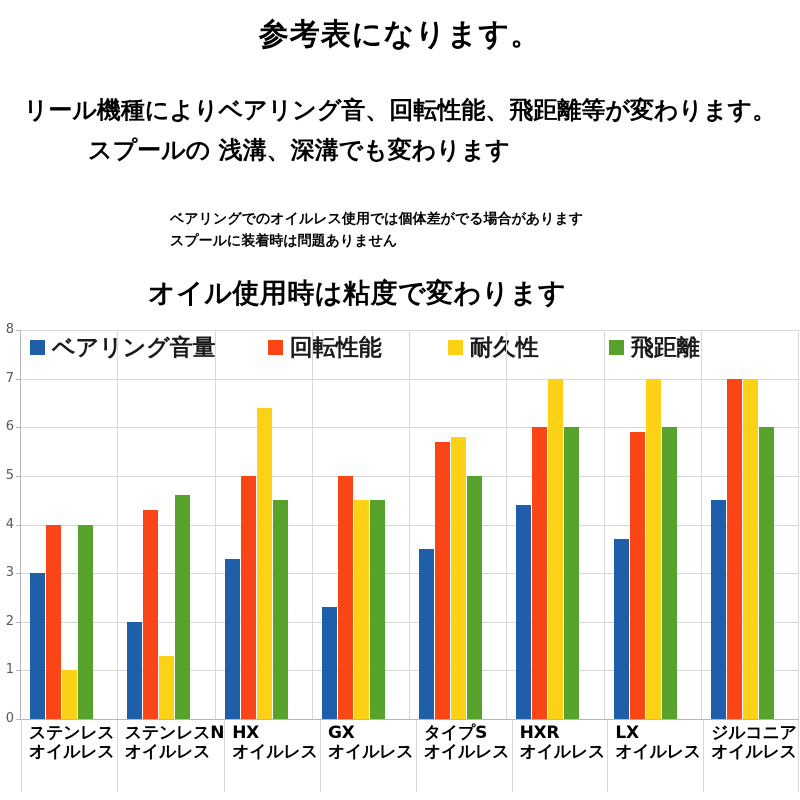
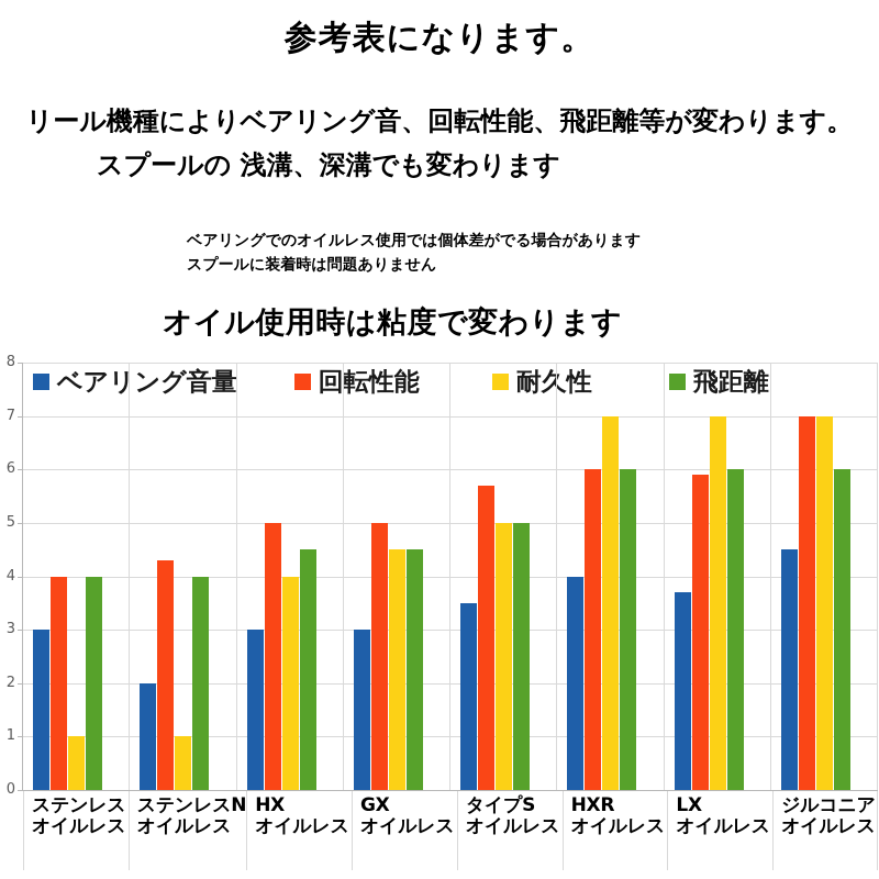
耐久性/ステンレスN オイルレス: 1.3 -> 1.0
飛距離/ステンレスN オイルレス: 4.6 -> 4.0
ベアリング音量/HX オイルレス: 3.3 -> 3.0
耐久性/HX オイルレス: 6.4 -> 4.0
ベアリング音量/GX オイルレス: 2.3 -> 3.0
耐久性/タイプS オイルレス: 5.8 -> 5.0
ベアリング音量/HXR オイルレス: 4.4 -> 4.0
